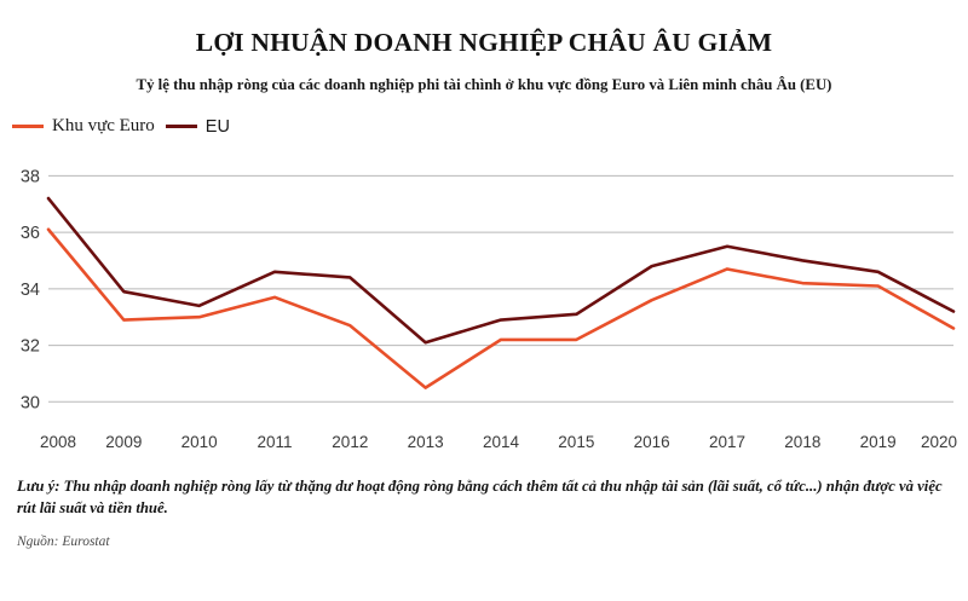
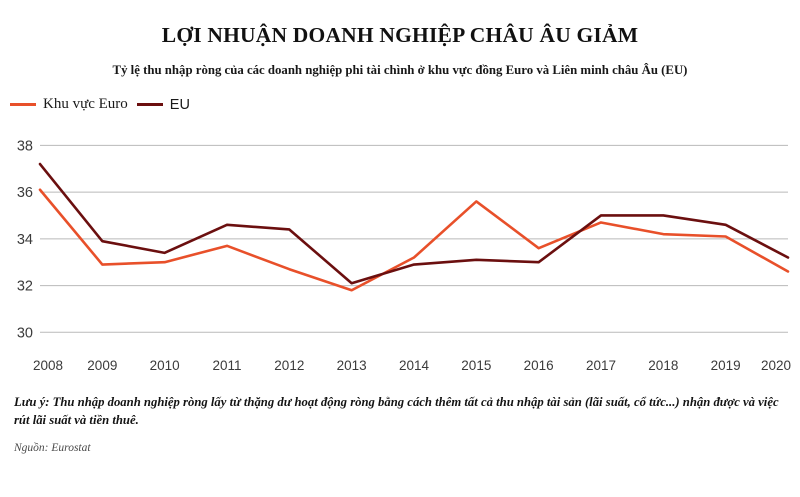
Khu vực Euro/2013: 30.5 -> 31.8
Khu vực Euro/2014: 32.2 -> 33.2
Khu vực Euro/2015: 32.2 -> 35.6
EU/2016: 34.8 -> 33.0
EU/2017: 35.5 -> 35.0
